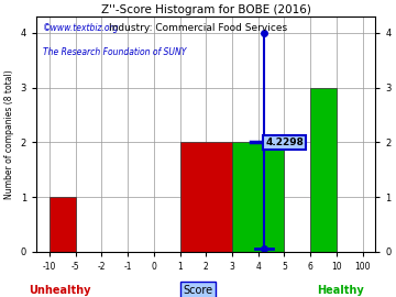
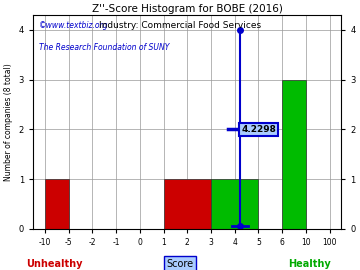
2: 2 -> 1
4: 2 -> 1
